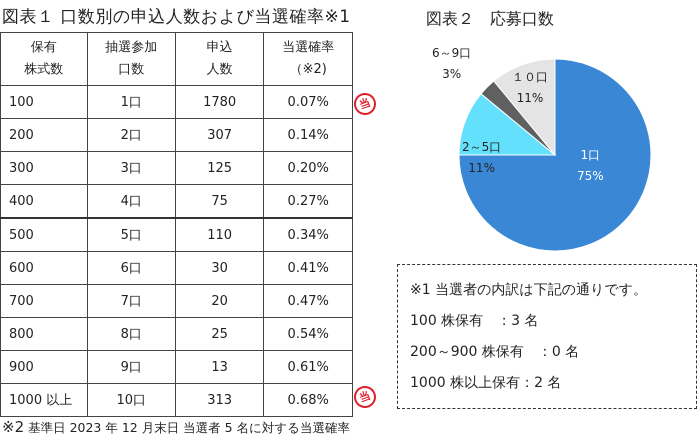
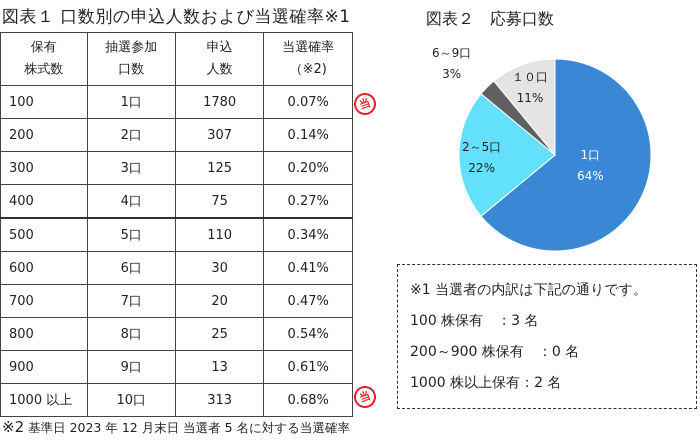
1口: 75% -> 64%
2～5口: 11% -> 22%
